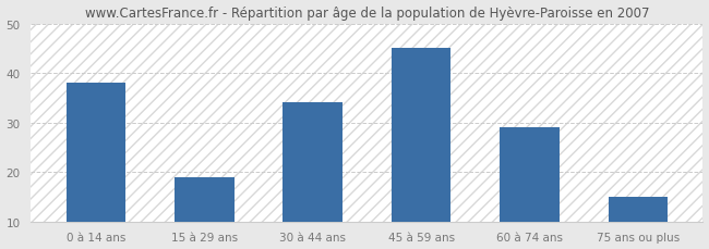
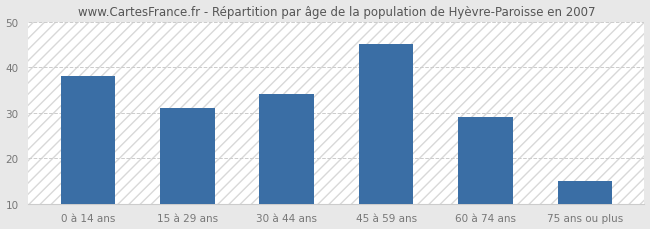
15 à 29 ans: 19 -> 31
